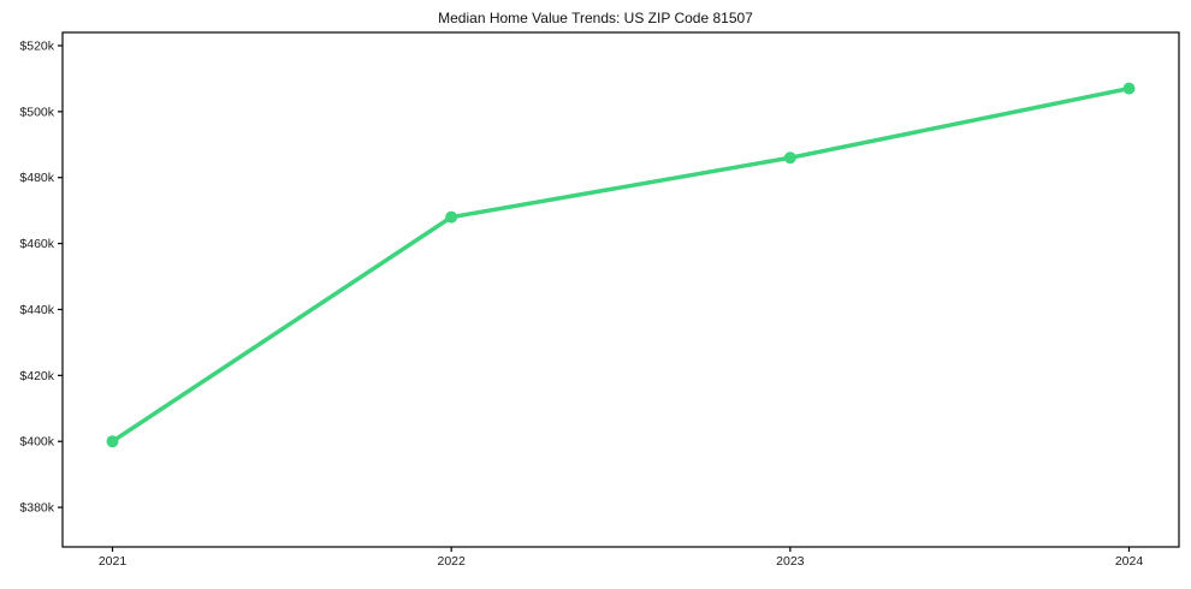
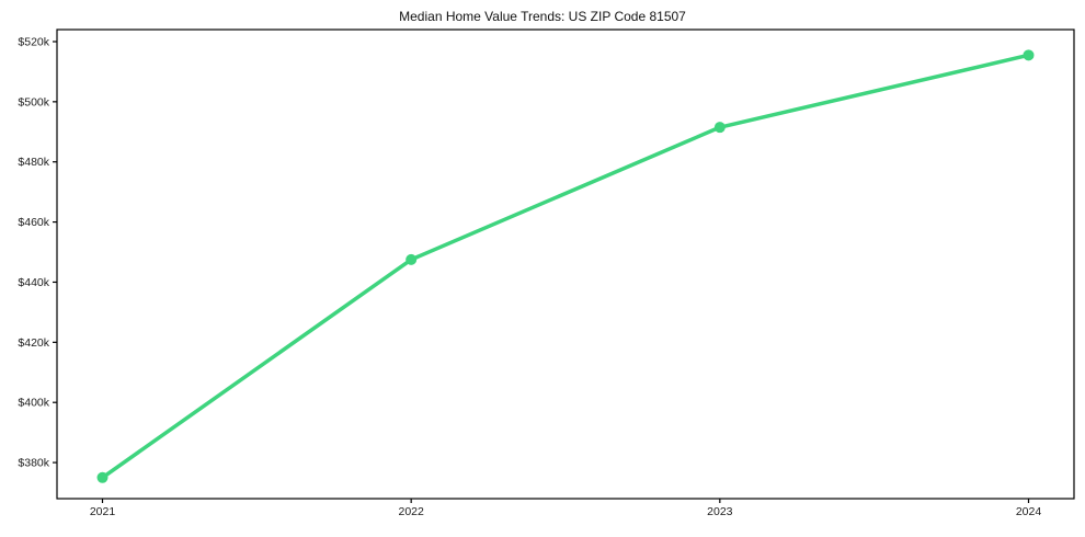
2021: $400k -> $375k
2022: $468k -> $448k
2023: $486k -> $492k
2024: $507k -> $516k
